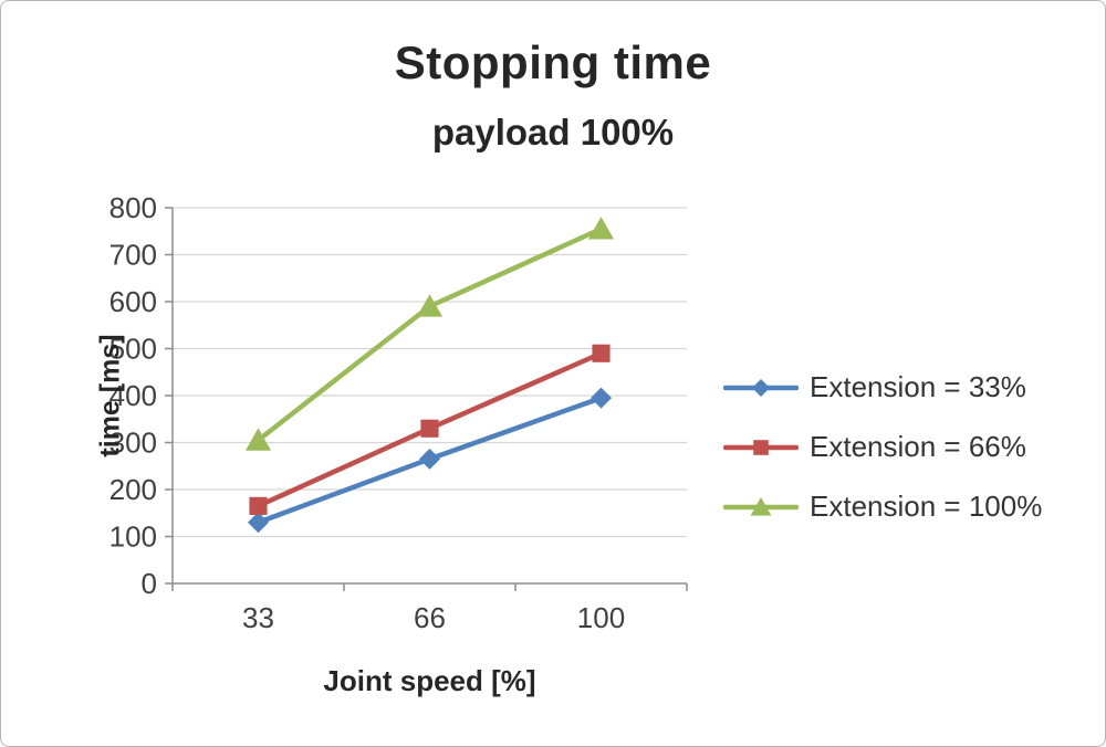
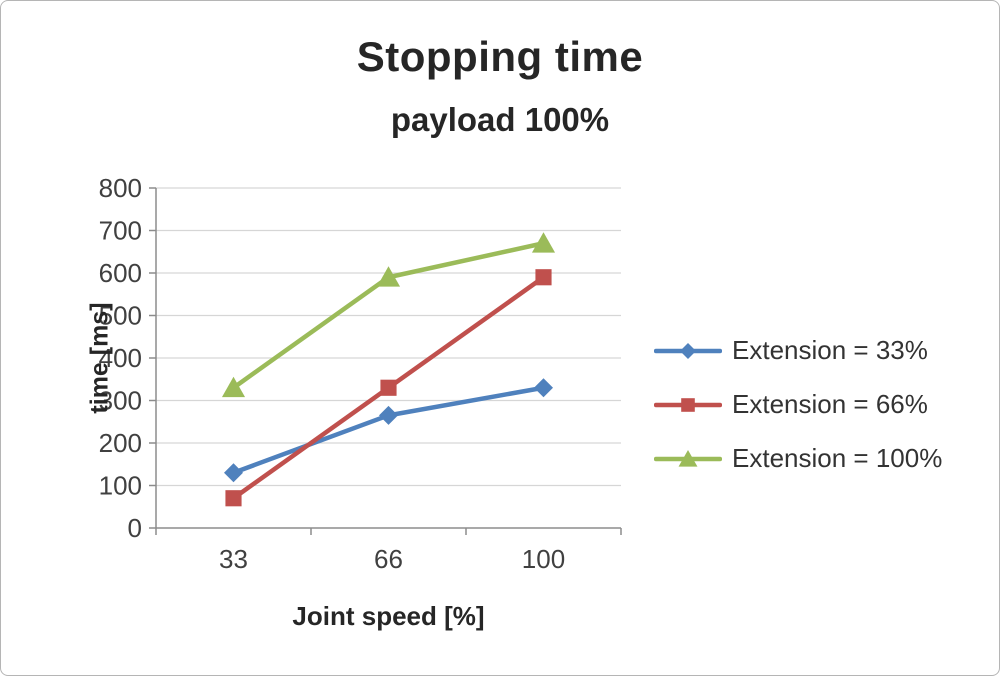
Extension = 66%/33: 160 -> 70
Extension = 100%/33: 300 -> 330
Extension = 33%/100: 400 -> 330
Extension = 66%/100: 490 -> 590
Extension = 100%/100: 760 -> 670
